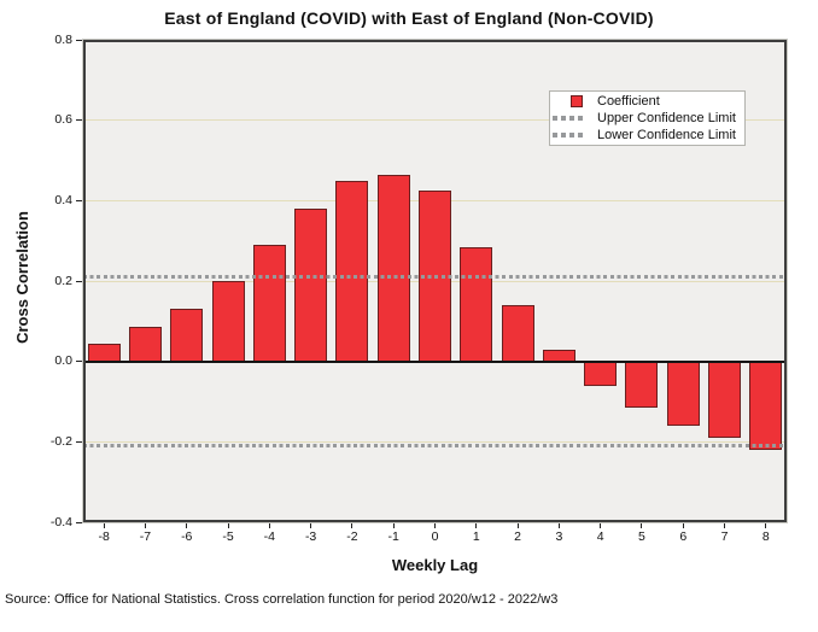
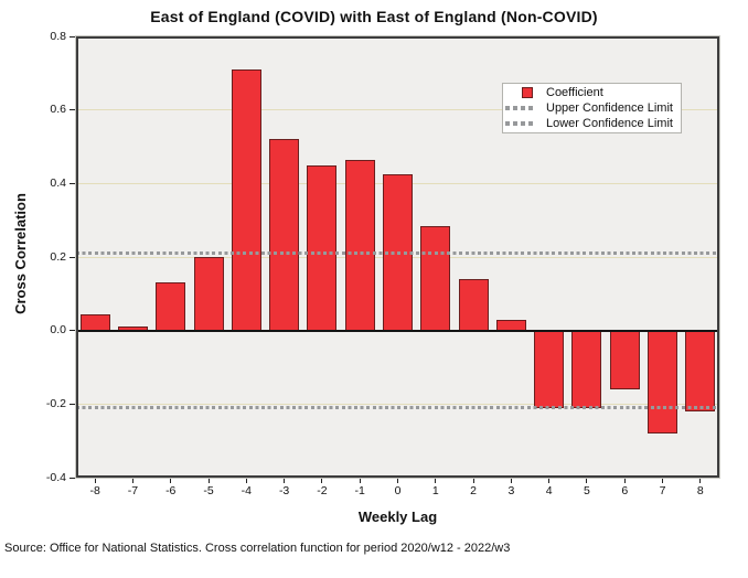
-7: 0.09 -> 0.01
-4: 0.29 -> 0.71
-3: 0.38 -> 0.52
4: -0.06 -> -0.21
5: -0.12 -> -0.21
7: -0.19 -> -0.28
